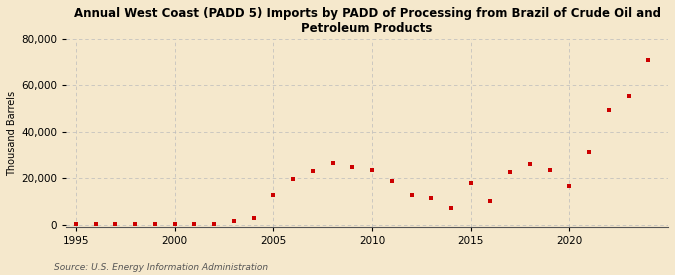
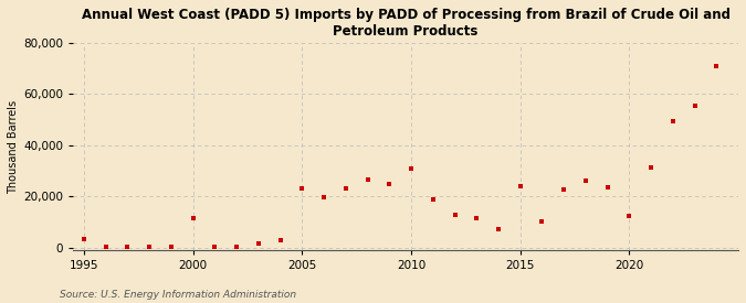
1995: 200 -> 3,500
2000: 300 -> 11,500
2005: 13,000 -> 23,000
2010: 23,500 -> 31,000
2015: 18,000 -> 24,000
2020: 16,500 -> 12,500
